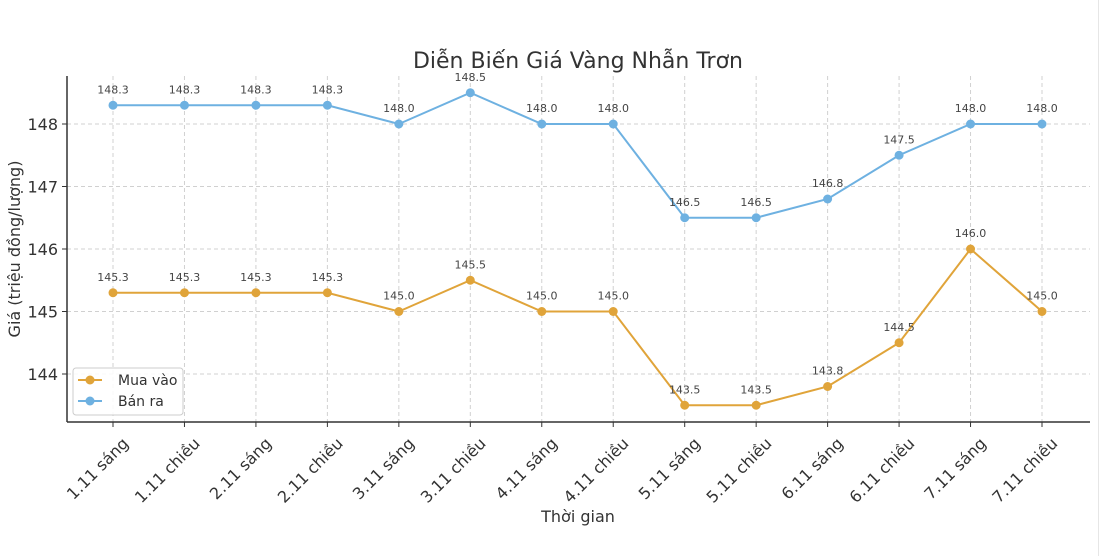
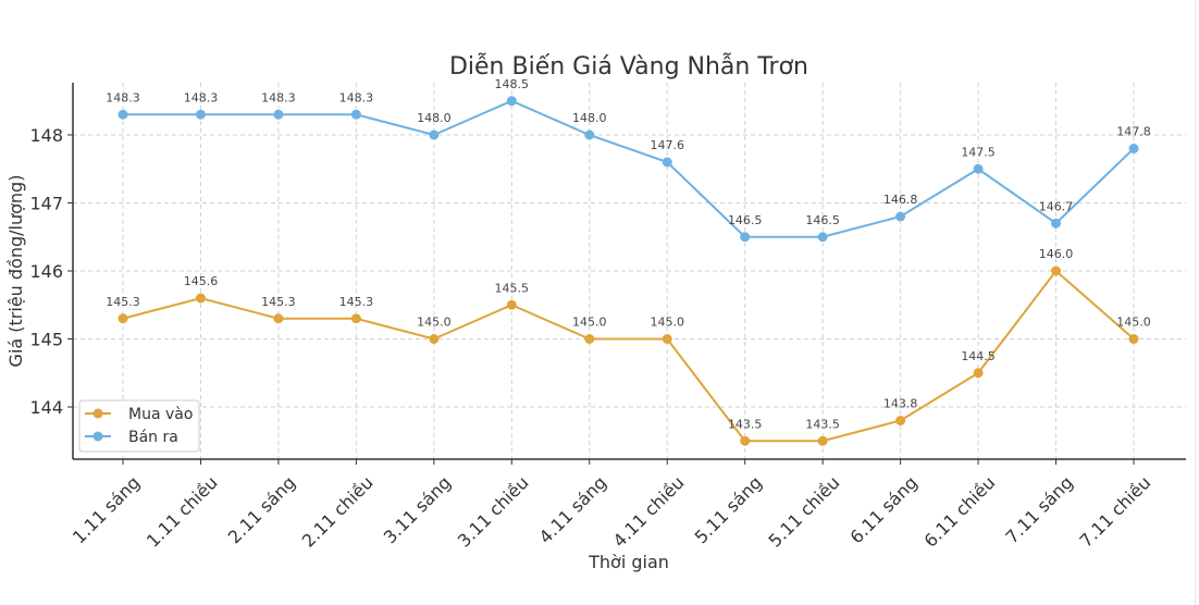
Mua vào/1.11 chiều: 145.3 -> 145.6
Bán ra/4.11 chiều: 148.0 -> 147.6
Bán ra/7.11 sáng: 148.0 -> 146.7
Bán ra/7.11 chiều: 148.0 -> 147.8
